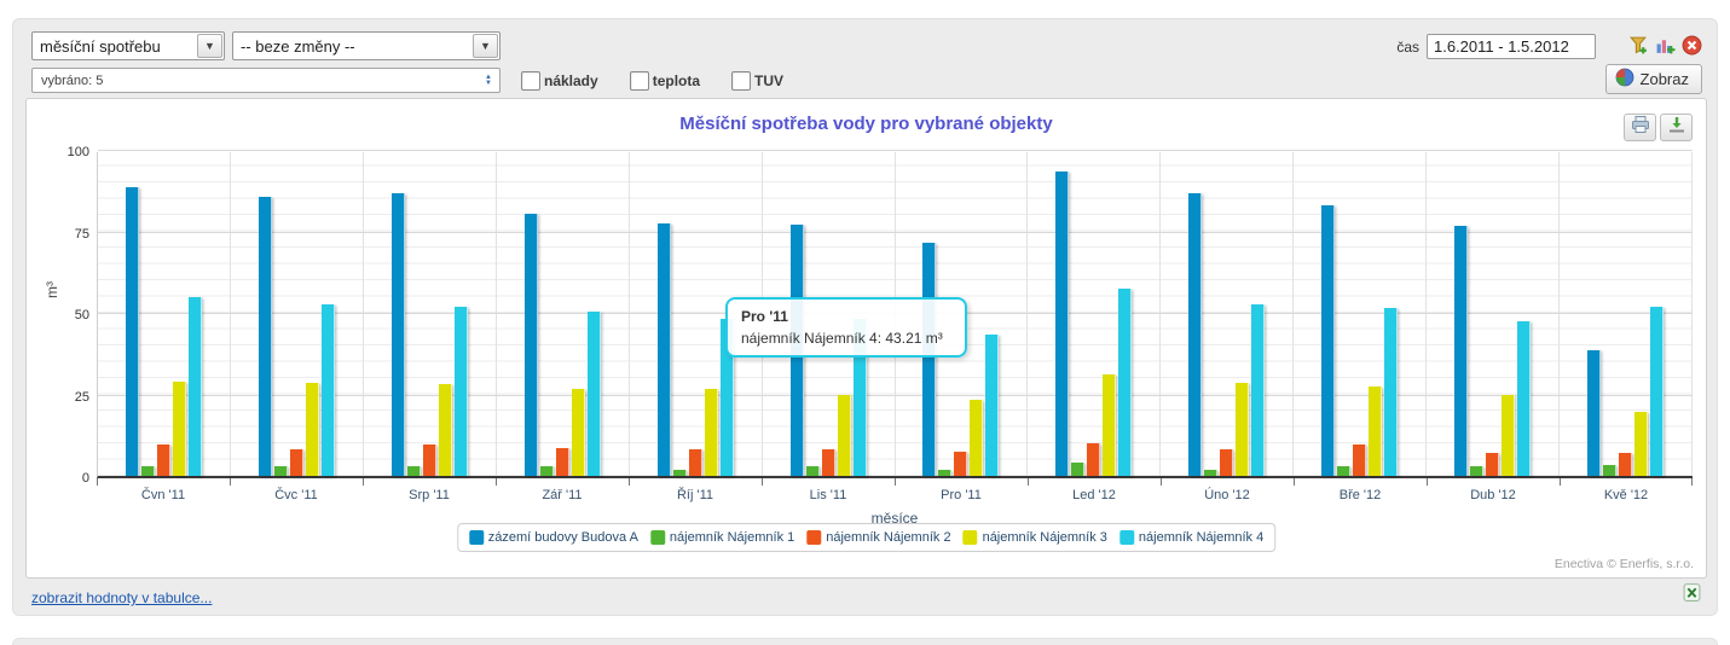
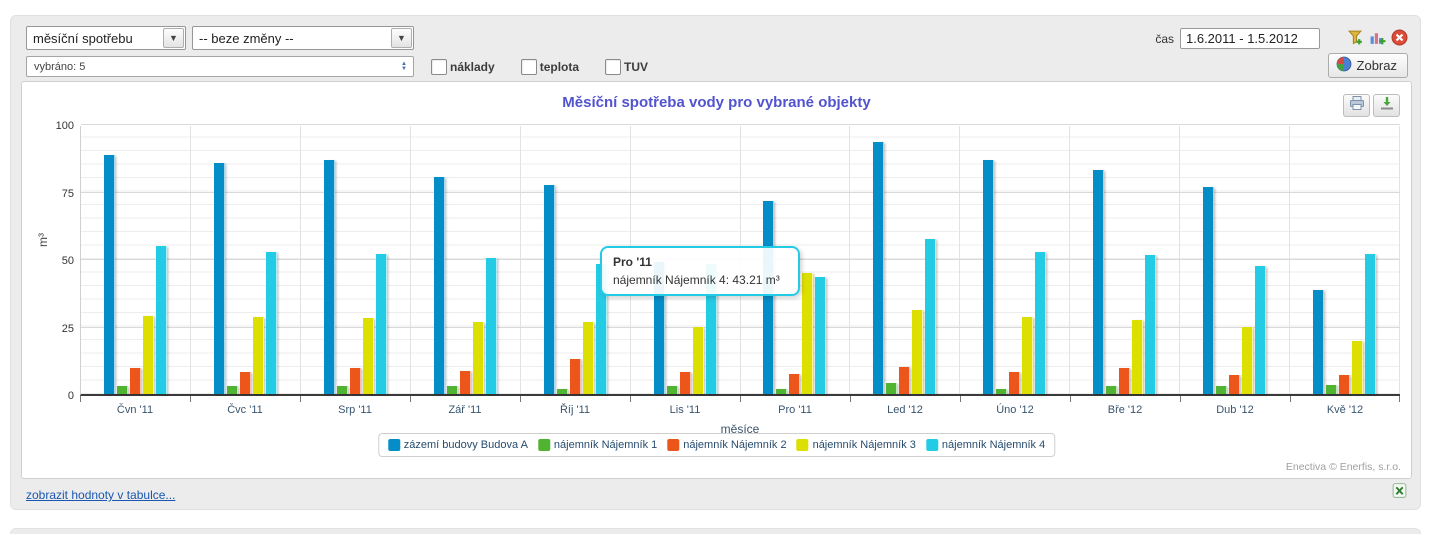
nájemník Nájemník 2/Říj '11: 8 -> 13
zázemí budovy Budova A/Lis '11: 77 -> 49
nájemník Nájemník 3/Pro '11: 24 -> 45
